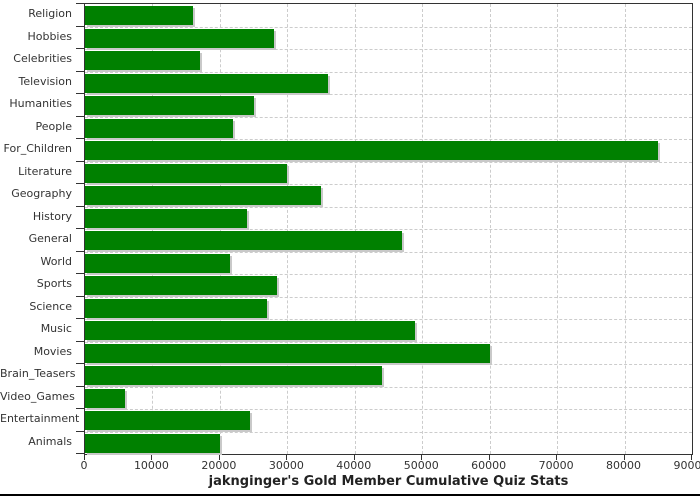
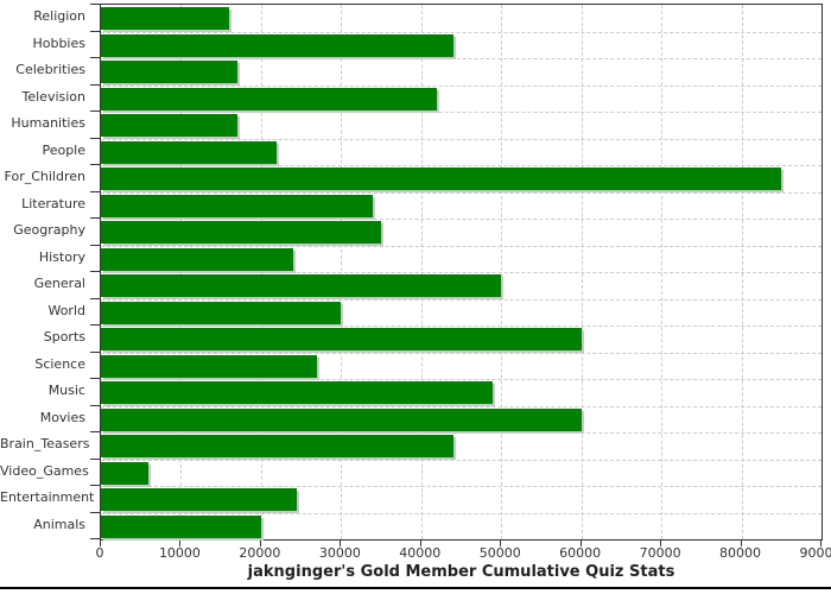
Hobbies: 28000 -> 44000
Television: 36000 -> 42000
Humanities: 25000 -> 17000
Literature: 30000 -> 34000
General: 47000 -> 50000
World: 22000 -> 30000
Sports: 28000 -> 60000
